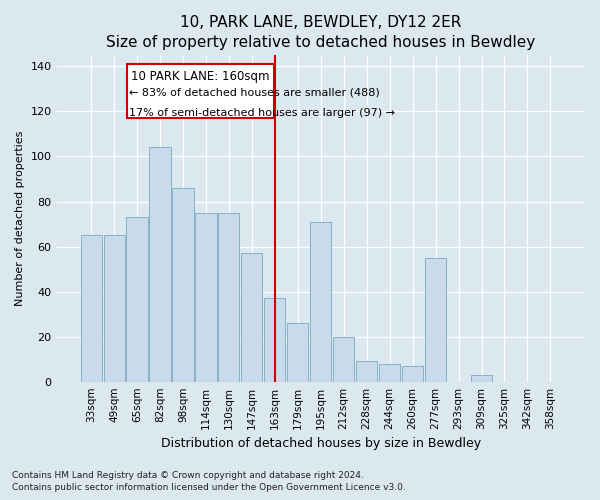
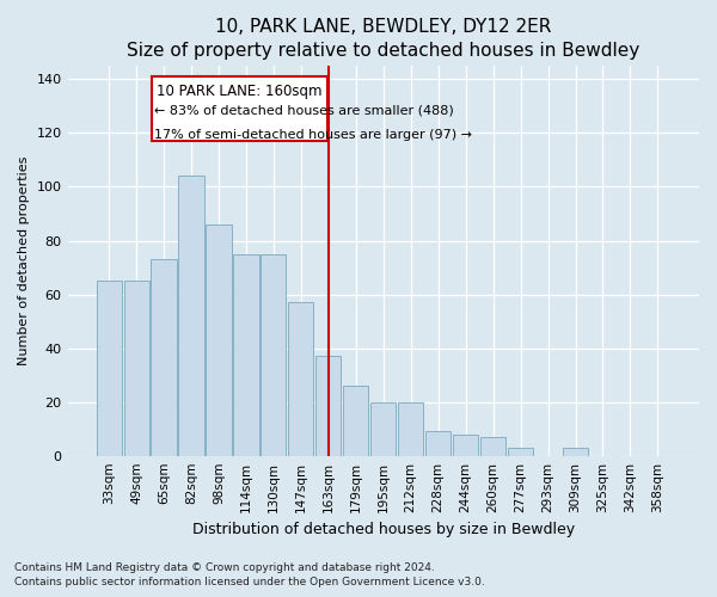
195sqm: 71 -> 20
277sqm: 55 -> 3
